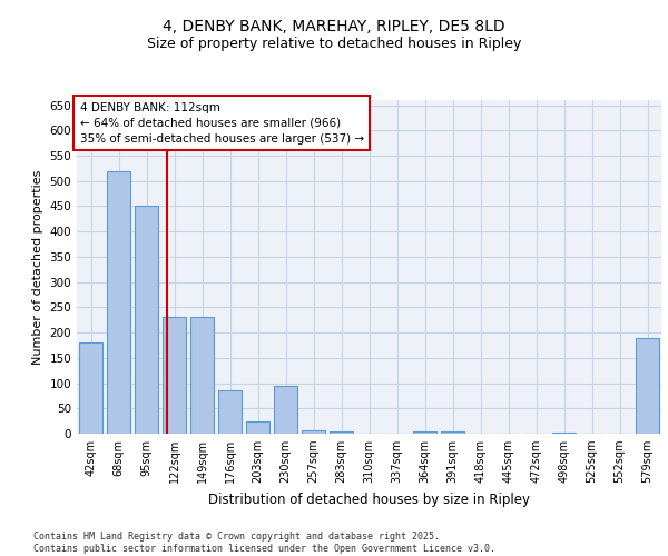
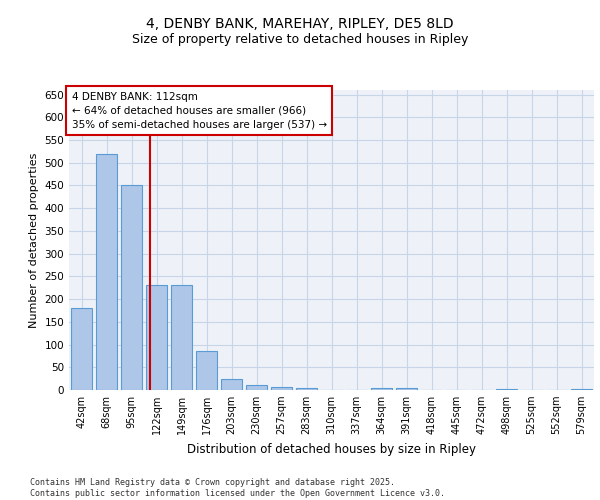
230sqm: 95 -> 12
579sqm: 190 -> 3
